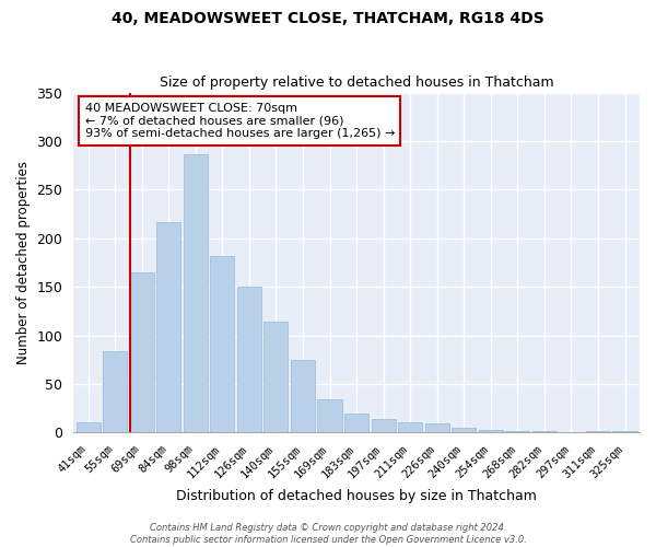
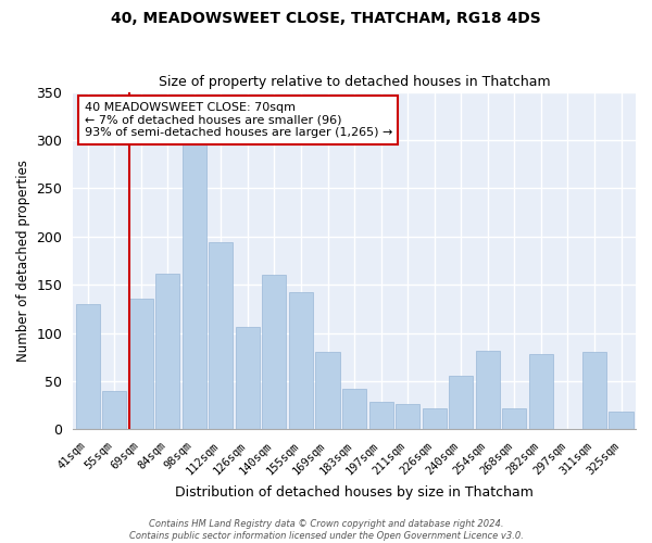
41sqm: 11 -> 130
55sqm: 84 -> 40
69sqm: 165 -> 136
84sqm: 217 -> 162
98sqm: 286 -> 298
112sqm: 182 -> 194
126sqm: 150 -> 106
140sqm: 114 -> 160
155sqm: 75 -> 142
169sqm: 34 -> 80
183sqm: 19 -> 42
197sqm: 14 -> 28
211sqm: 11 -> 26
226sqm: 9 -> 22
240sqm: 5 -> 56
254sqm: 3 -> 82
268sqm: 2 -> 22
282sqm: 1 -> 78
311sqm: 1 -> 80
325sqm: 1 -> 18
